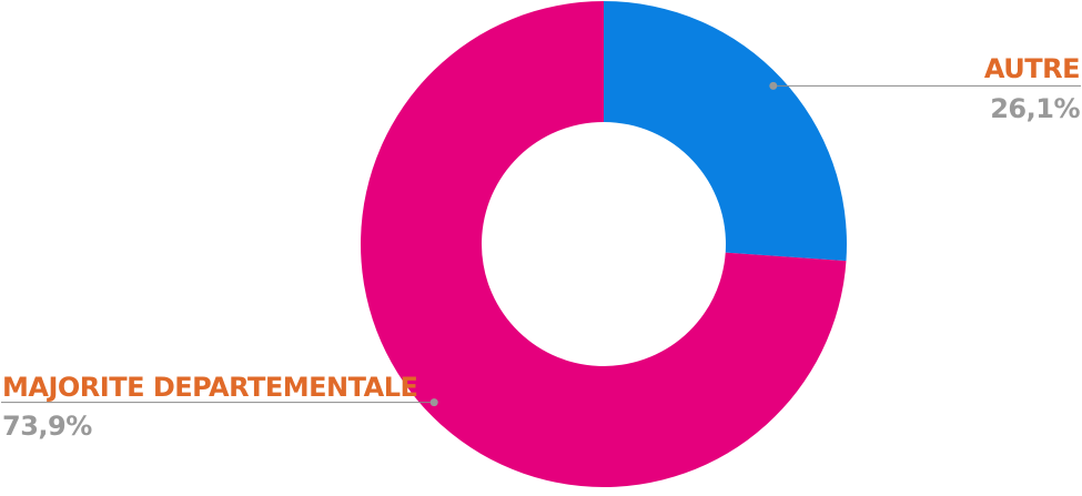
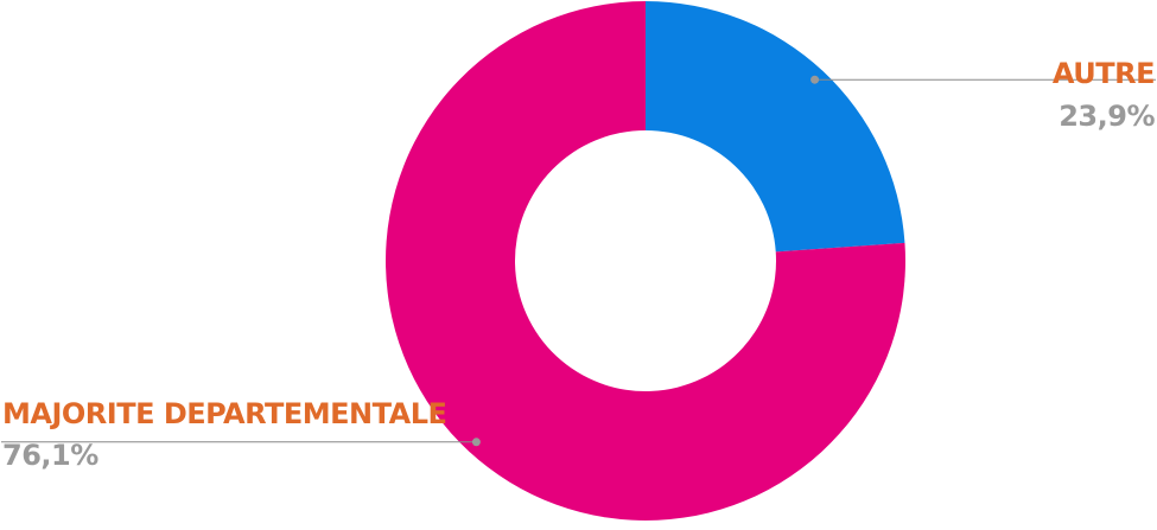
AUTRE: 26,1% -> 23,9%
MAJORITE DEPARTEMENTALE: 73,9% -> 76,1%
